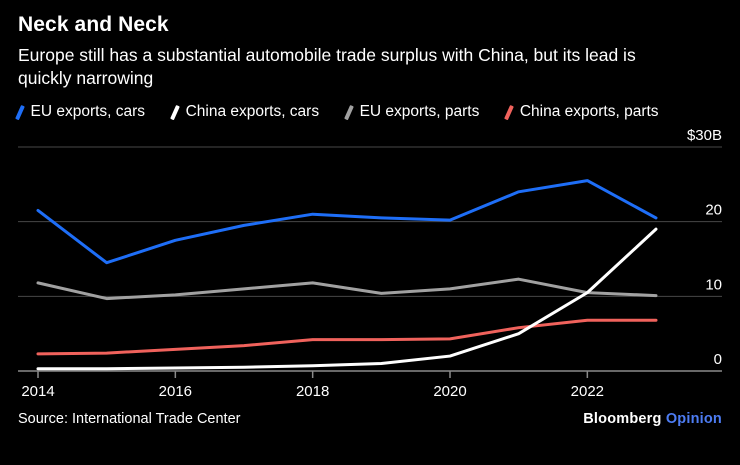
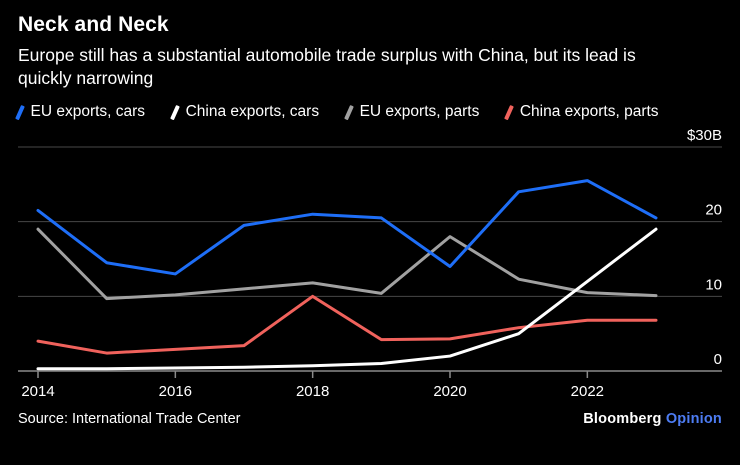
EU exports, parts/2014: $12B -> $19B
China exports, parts/2014: $2B -> $4B
EU exports, cars/2016: $18B -> $13B
China exports, parts/2018: $4B -> $10B
EU exports, cars/2020: $20B -> $14B
EU exports, parts/2020: $11B -> $18B
China exports, cars/2022: $10B -> $12B
